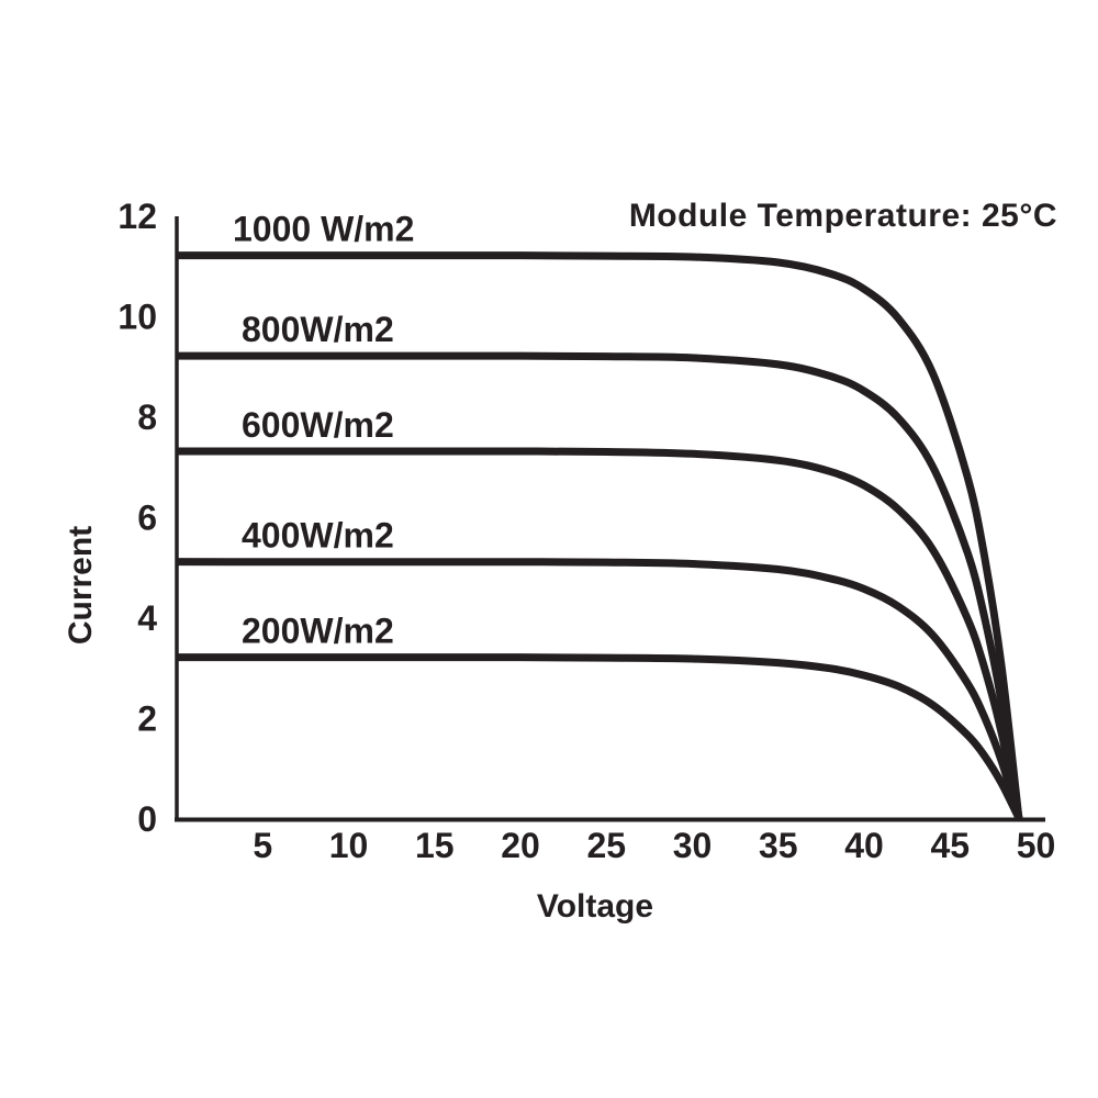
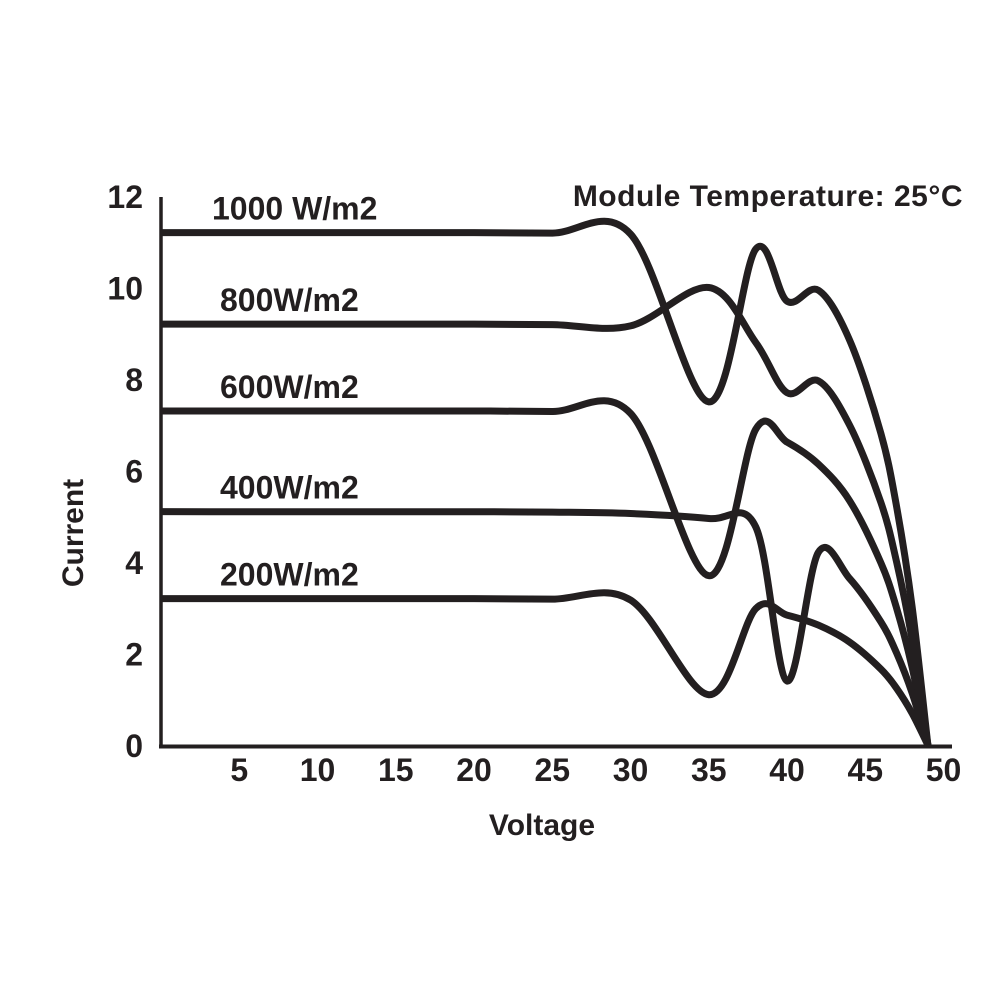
1000 W/m2/35: 11.1 -> 7.5
800W/m2/35: 9.0 -> 10.0
600W/m2/35: 7.1 -> 3.7
200W/m2/35: 3.1 -> 1.1
1000 W/m2/40: 10.5 -> 9.7
800W/m2/40: 8.5 -> 7.7
400W/m2/40: 4.6 -> 1.4
